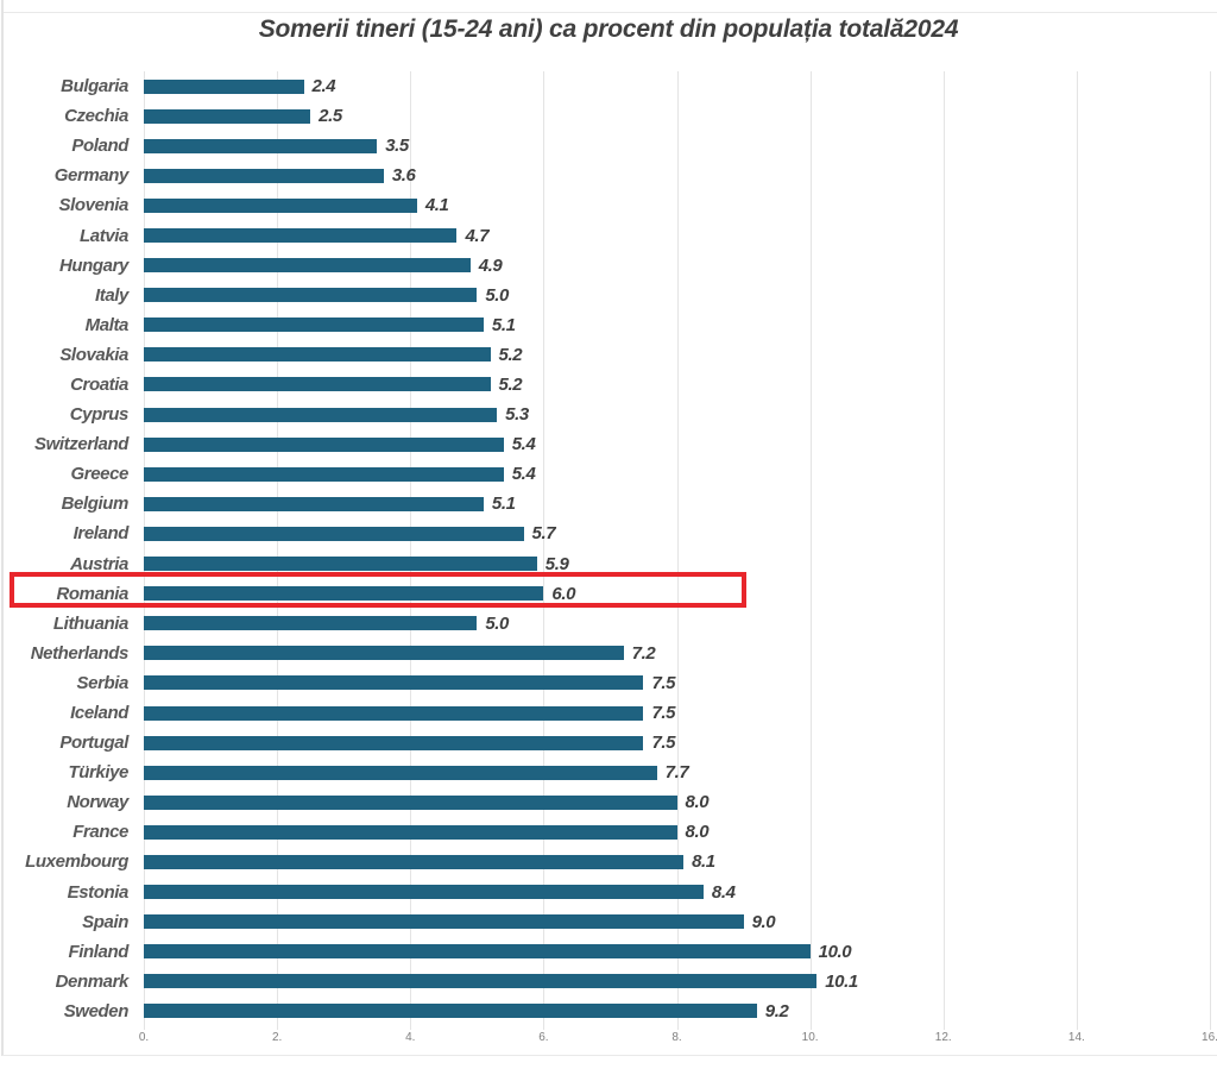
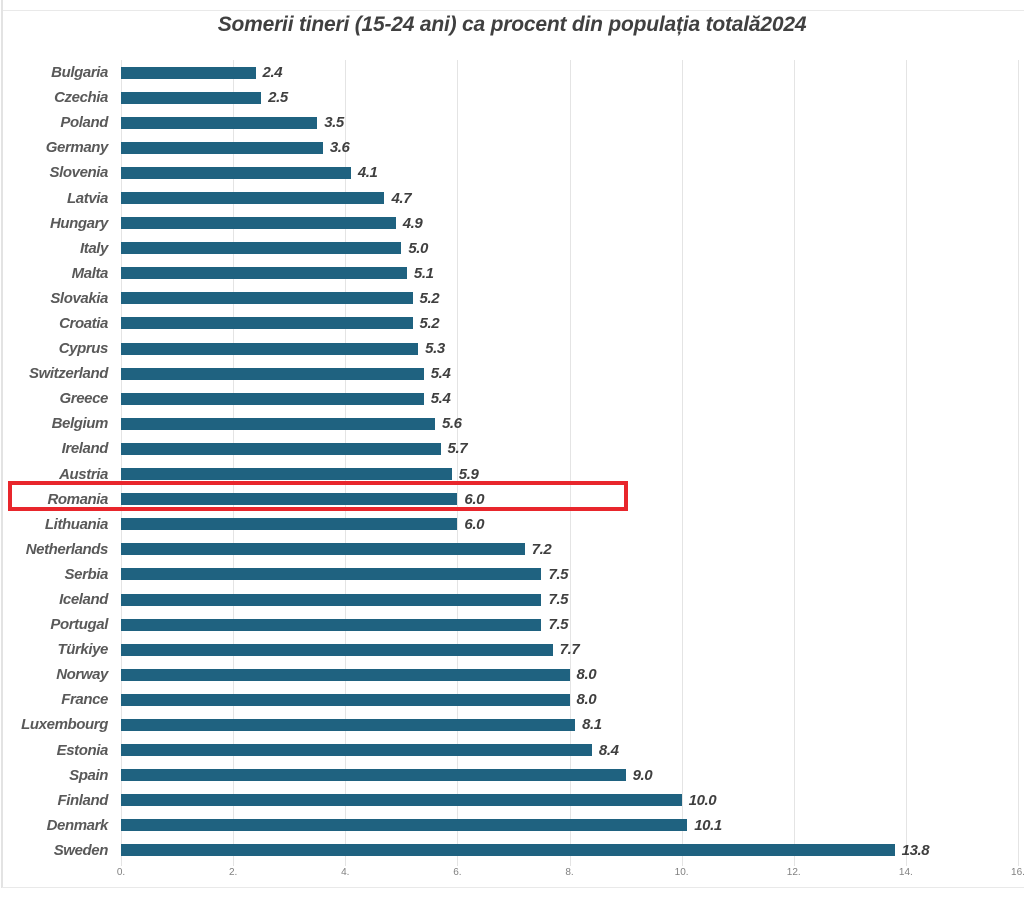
Belgium: 5.1 -> 5.6
Lithuania: 5.0 -> 6.0
Sweden: 9.2 -> 13.8
